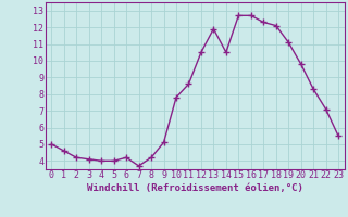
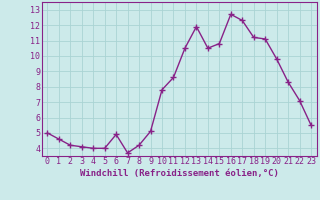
6: 4.2 -> 4.9
15: 12.7 -> 10.8
18: 12.1 -> 11.2
